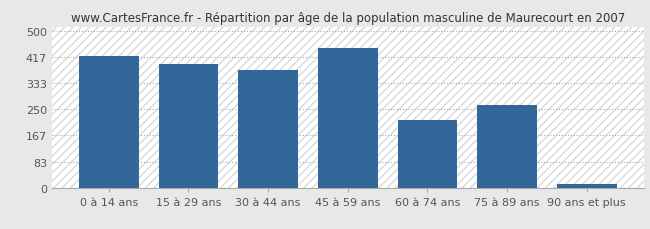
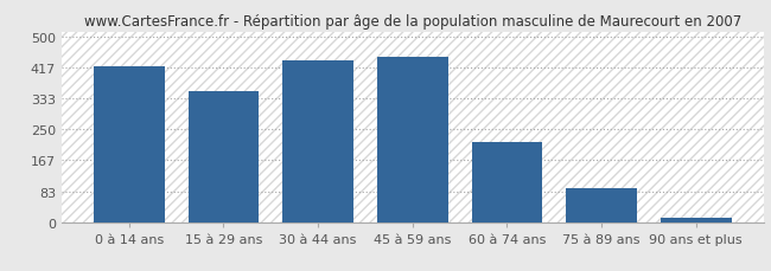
15 à 29 ans: 395 -> 355
30 à 44 ans: 375 -> 436
75 à 89 ans: 265 -> 91
